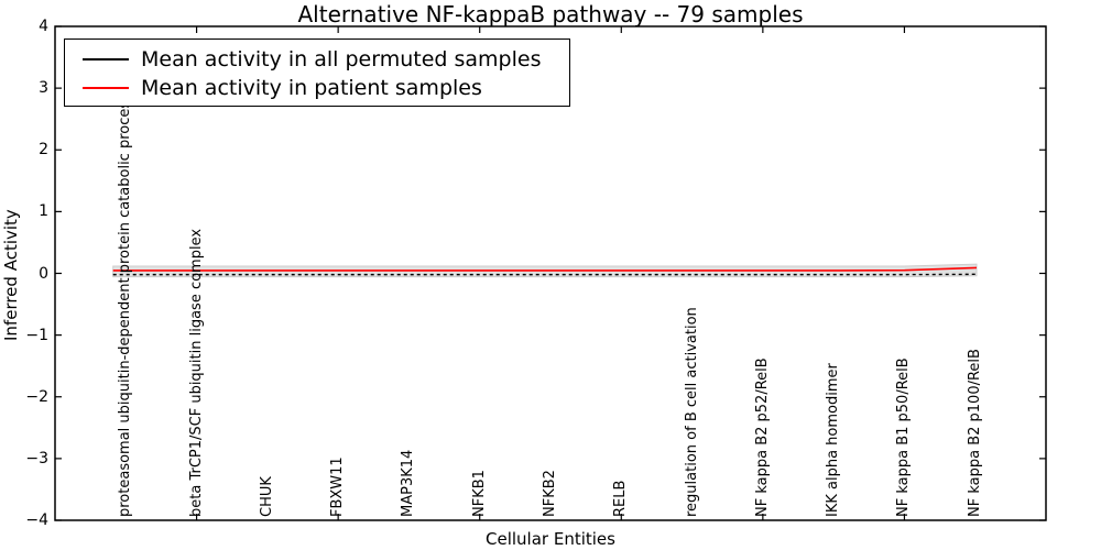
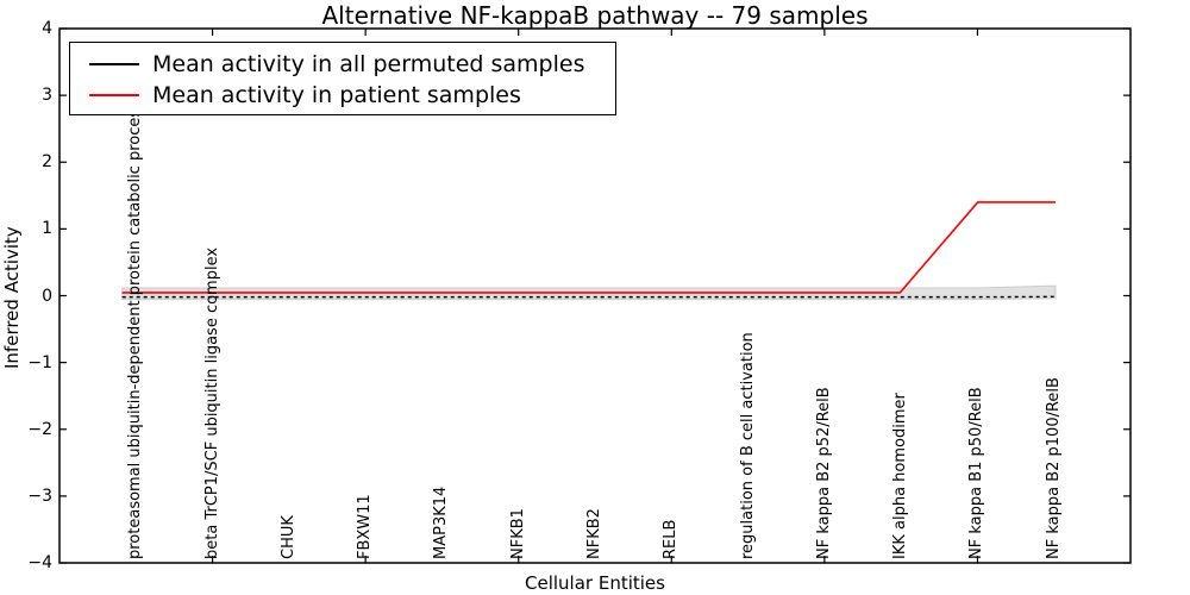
Mean activity in patient samples/NF kappa B1 p50/RelB: 0.1 -> 1.4
Mean activity in patient samples/NF kappa B2 p100/RelB: 0.1 -> 1.4
